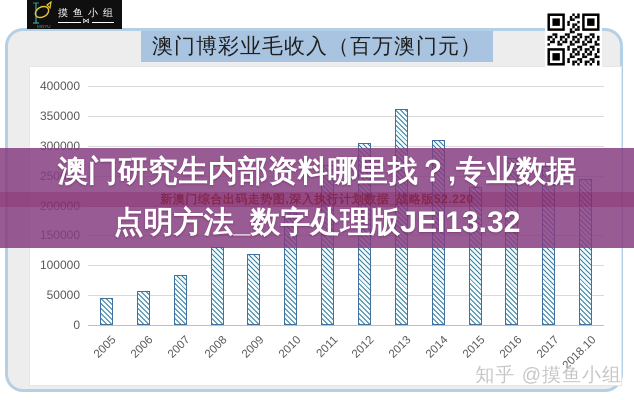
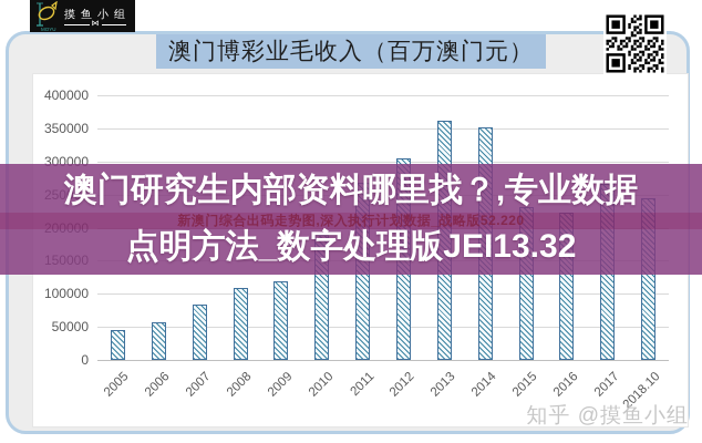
2008: 130000 -> 110000
2014: 310000 -> 350000
2016: 280000 -> 220000
